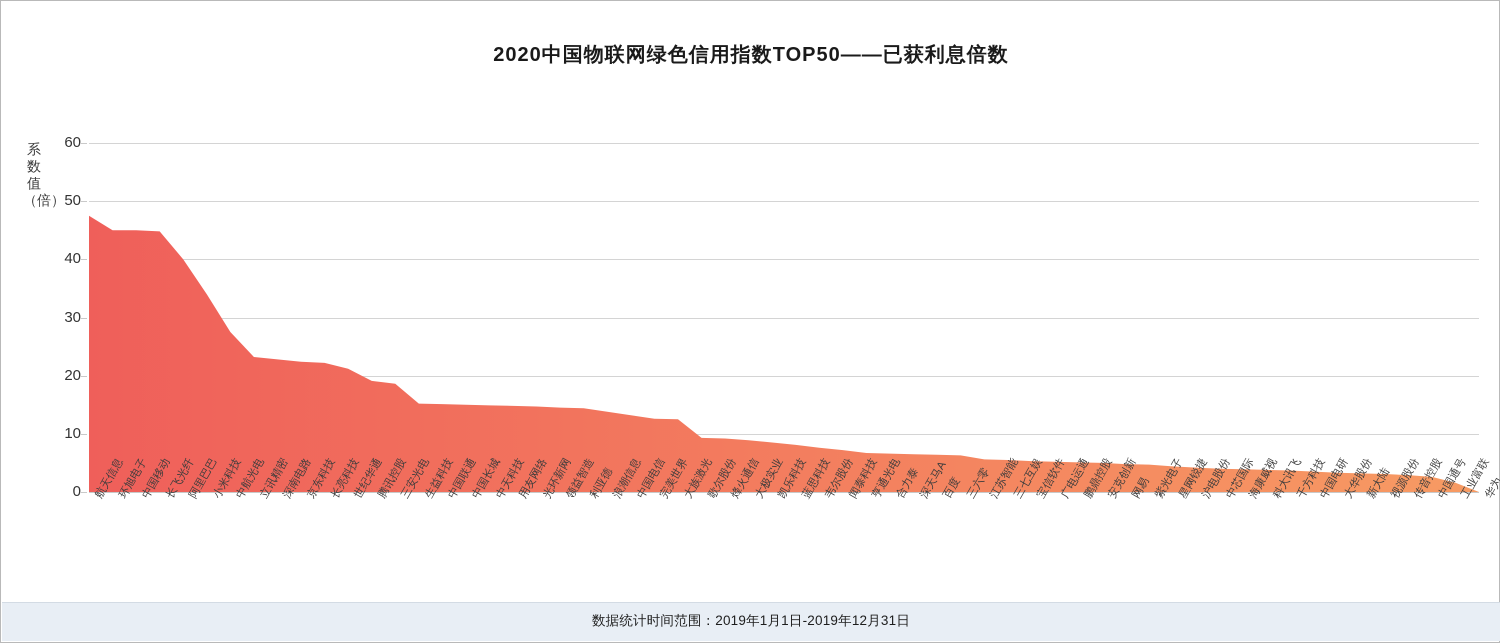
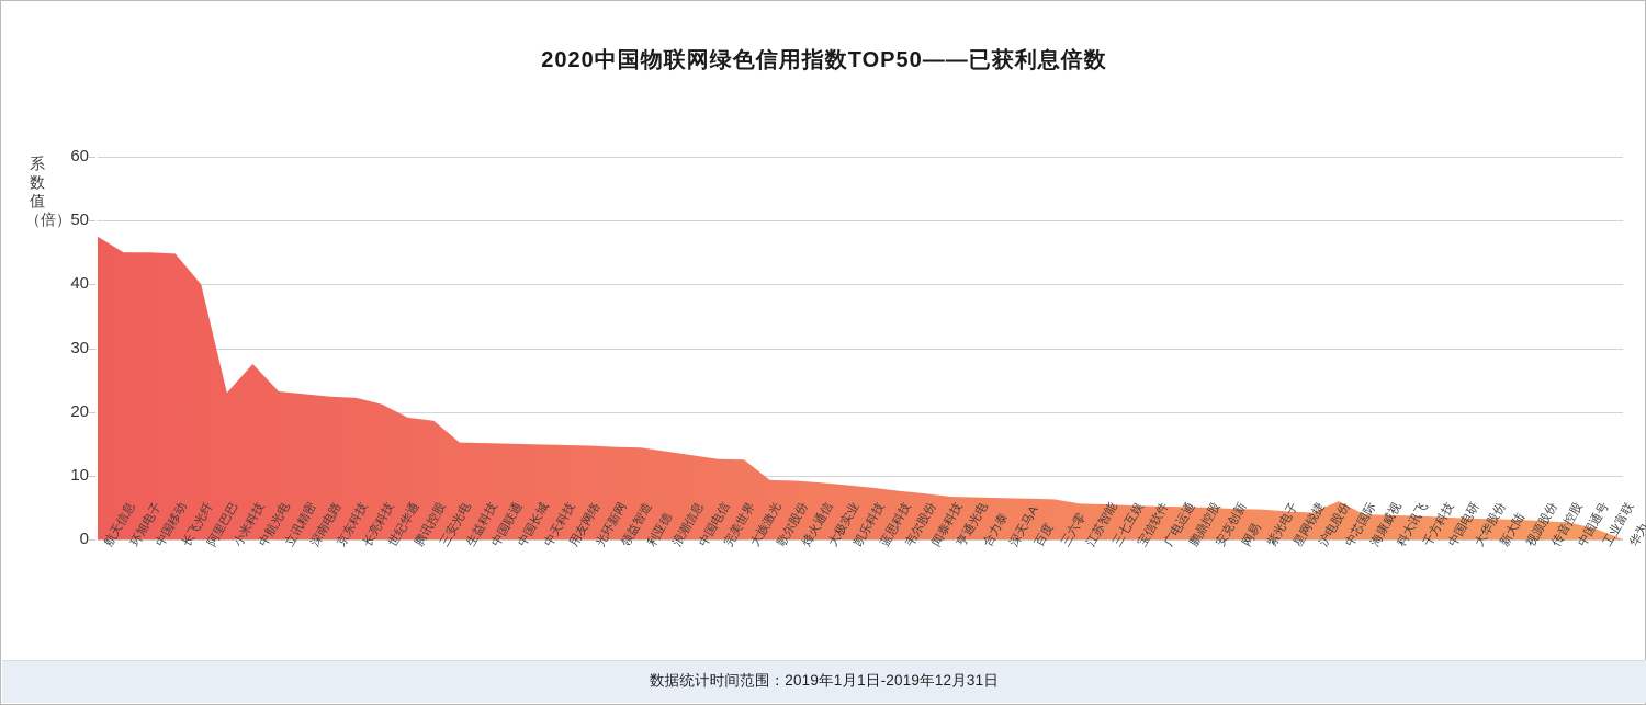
小米科技: 34 -> 23
中芯国际: 4 -> 6
